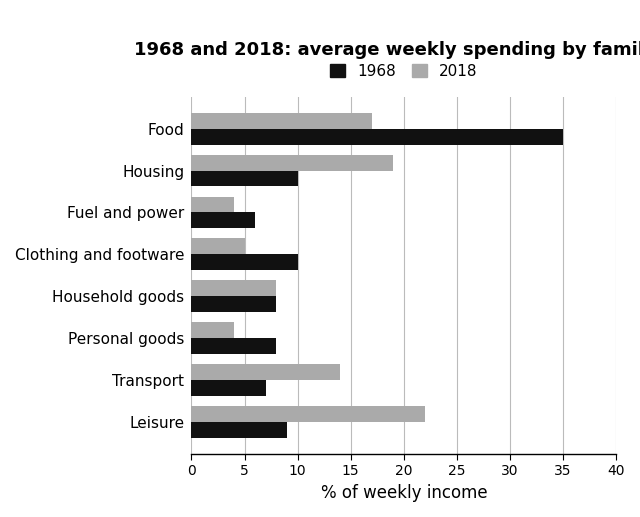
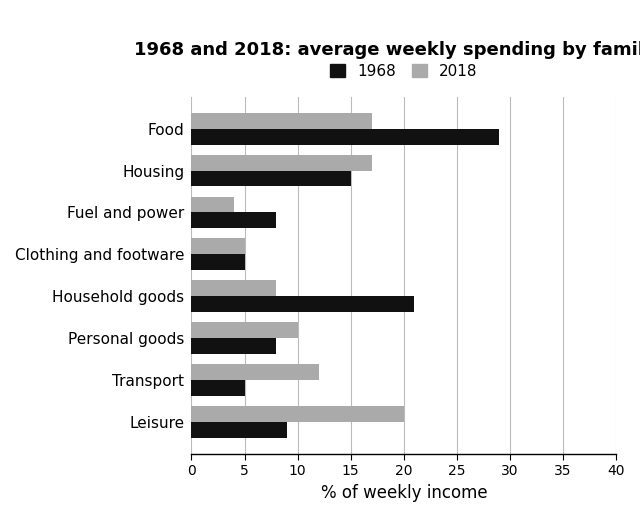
1968/Food: 35 -> 29
2018/Housing: 19 -> 17
1968/Housing: 10 -> 15
1968/Fuel and power: 6 -> 8
1968/Clothing and footware: 10 -> 5
1968/Household goods: 8 -> 21
2018/Personal goods: 4 -> 10
2018/Transport: 14 -> 12
1968/Transport: 7 -> 5
2018/Leisure: 22 -> 20
